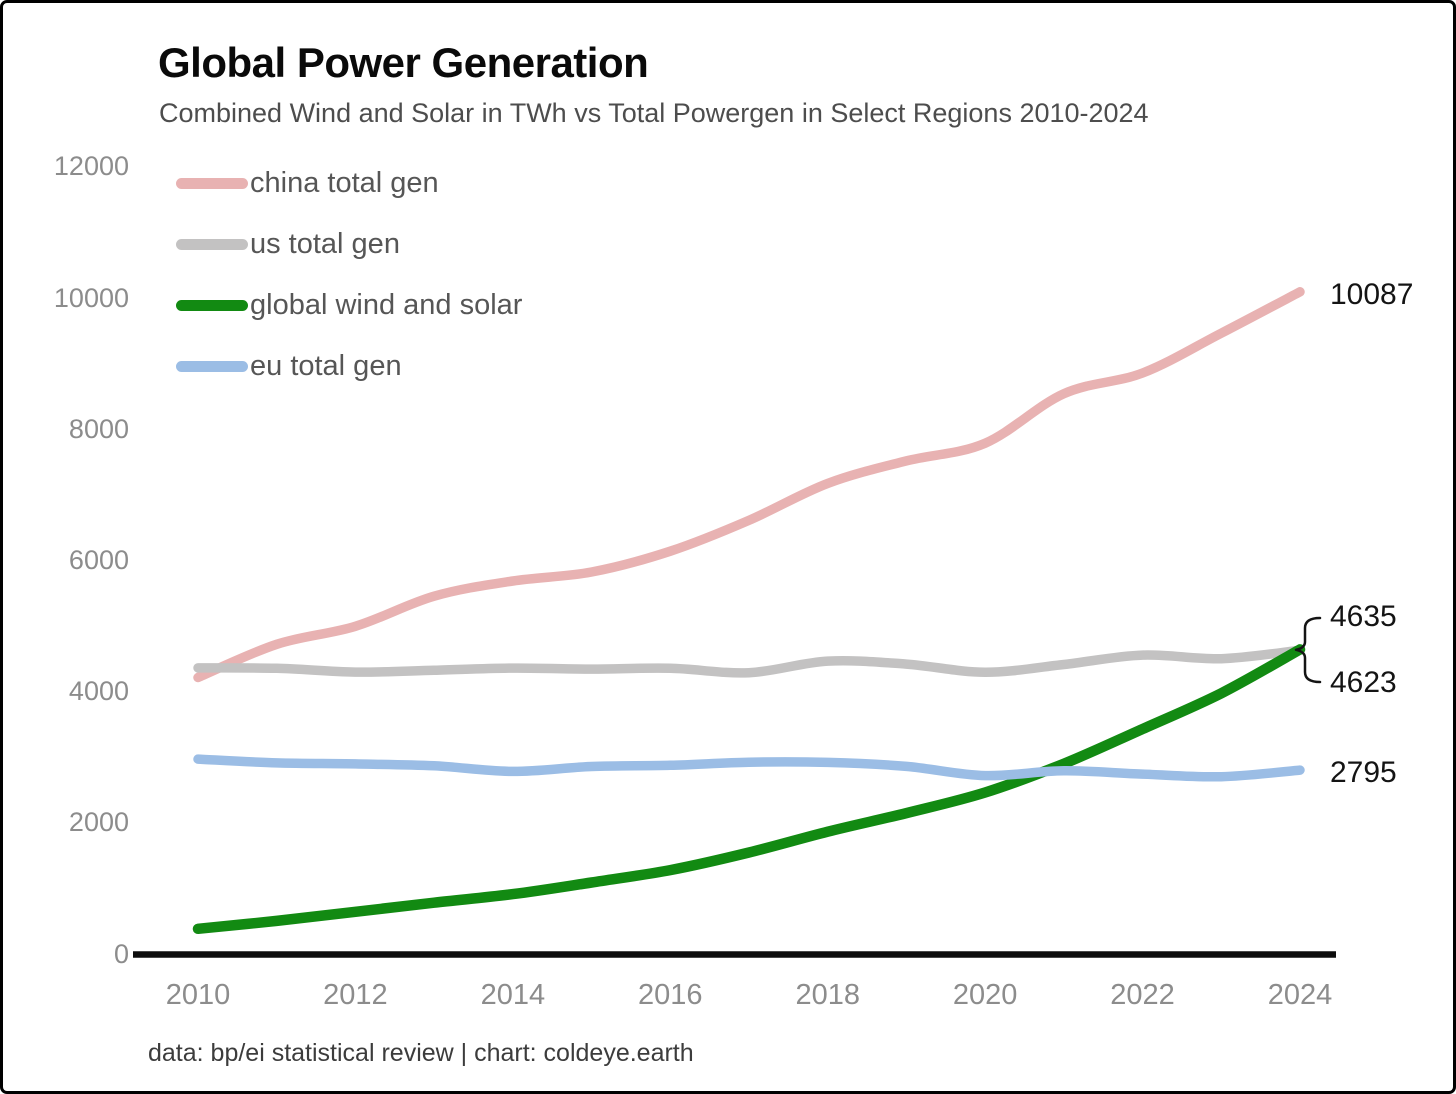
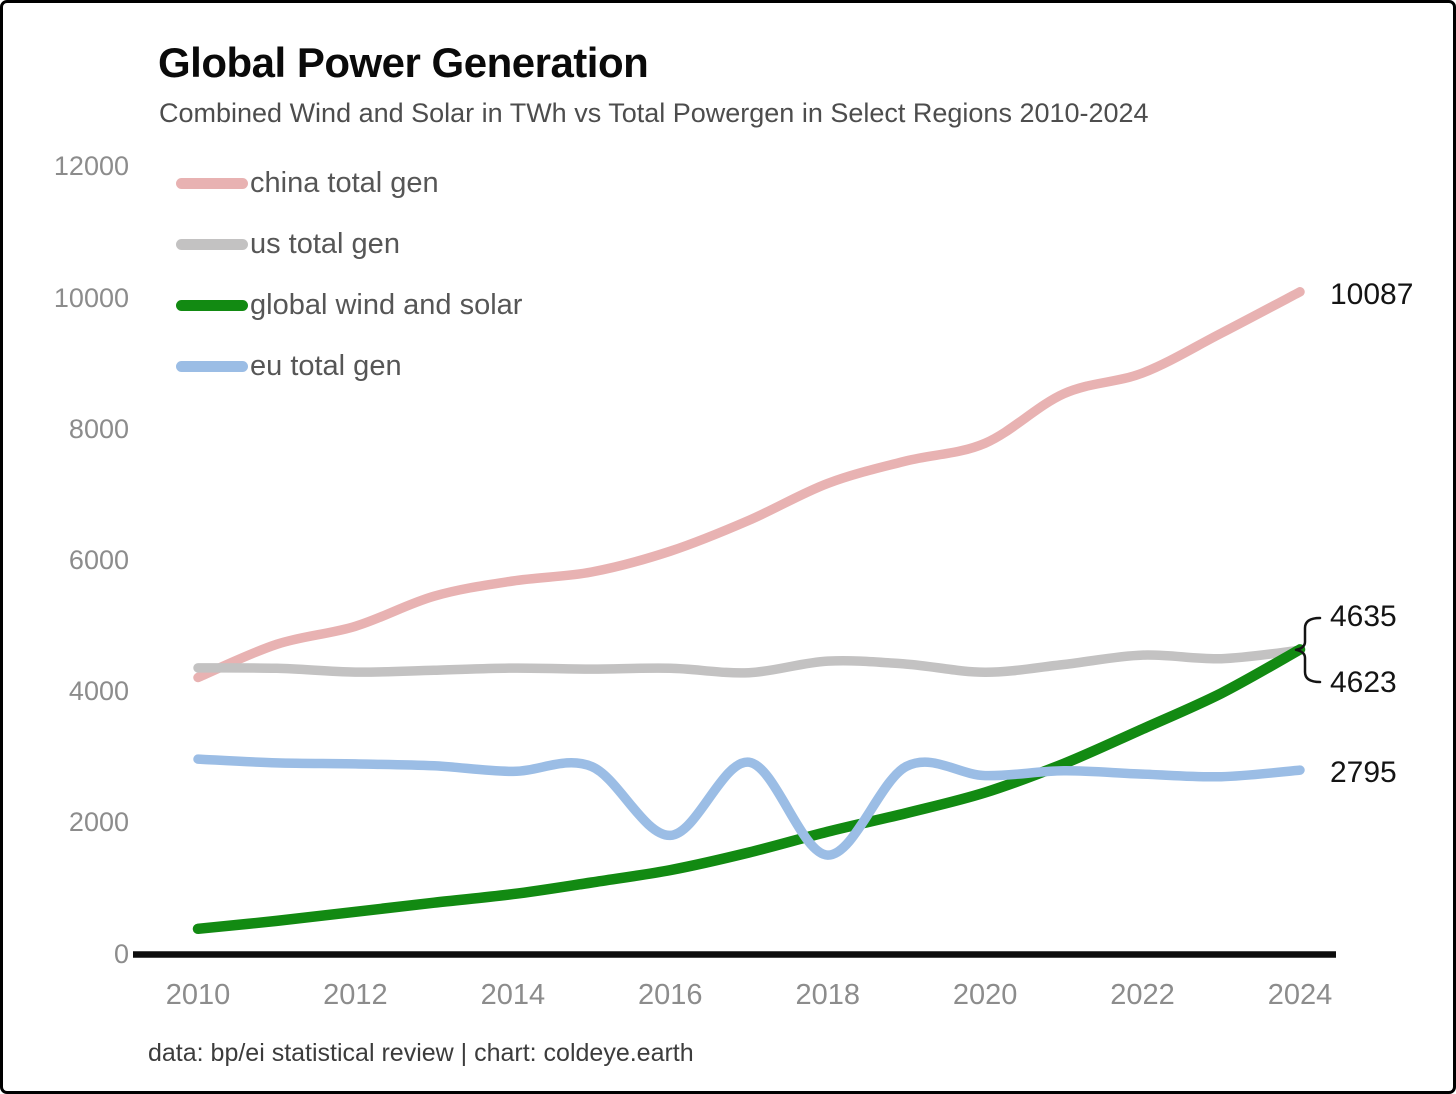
eu total gen/2016: 2900 -> 1800
eu total gen/2018: 2900 -> 1500
